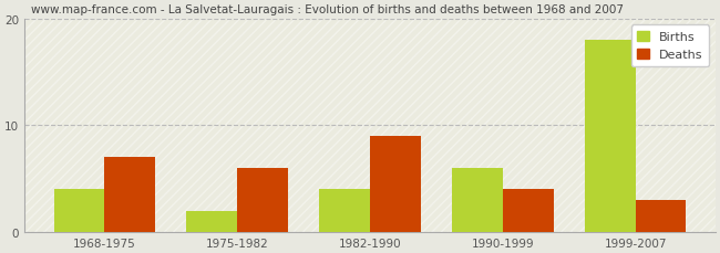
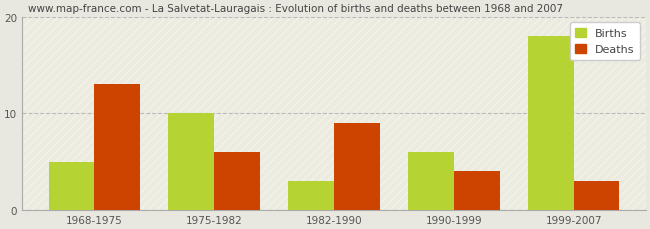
Births/1968-1975: 4 -> 5
Deaths/1968-1975: 7 -> 13
Births/1975-1982: 2 -> 10
Births/1982-1990: 4 -> 3
